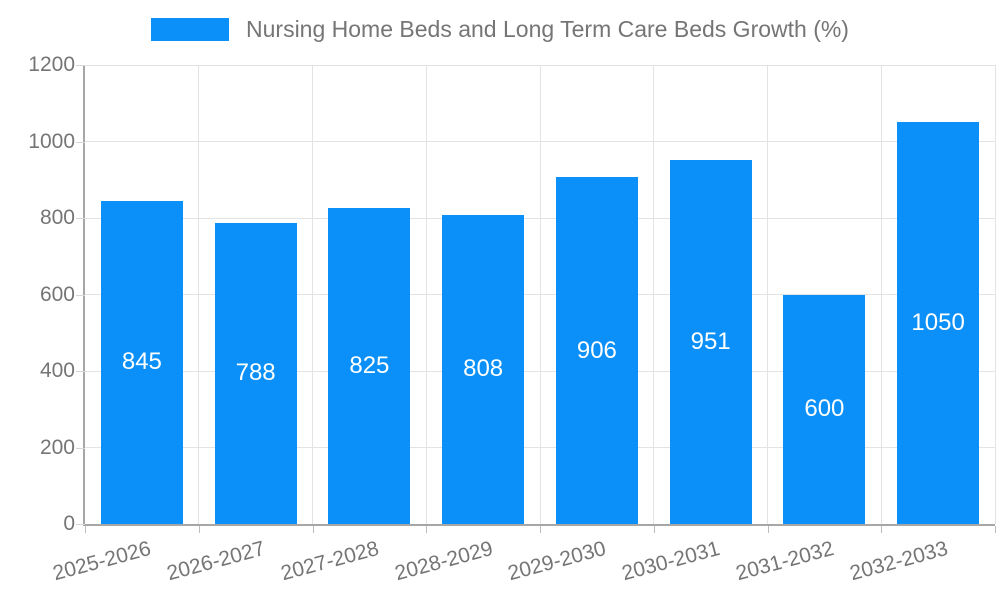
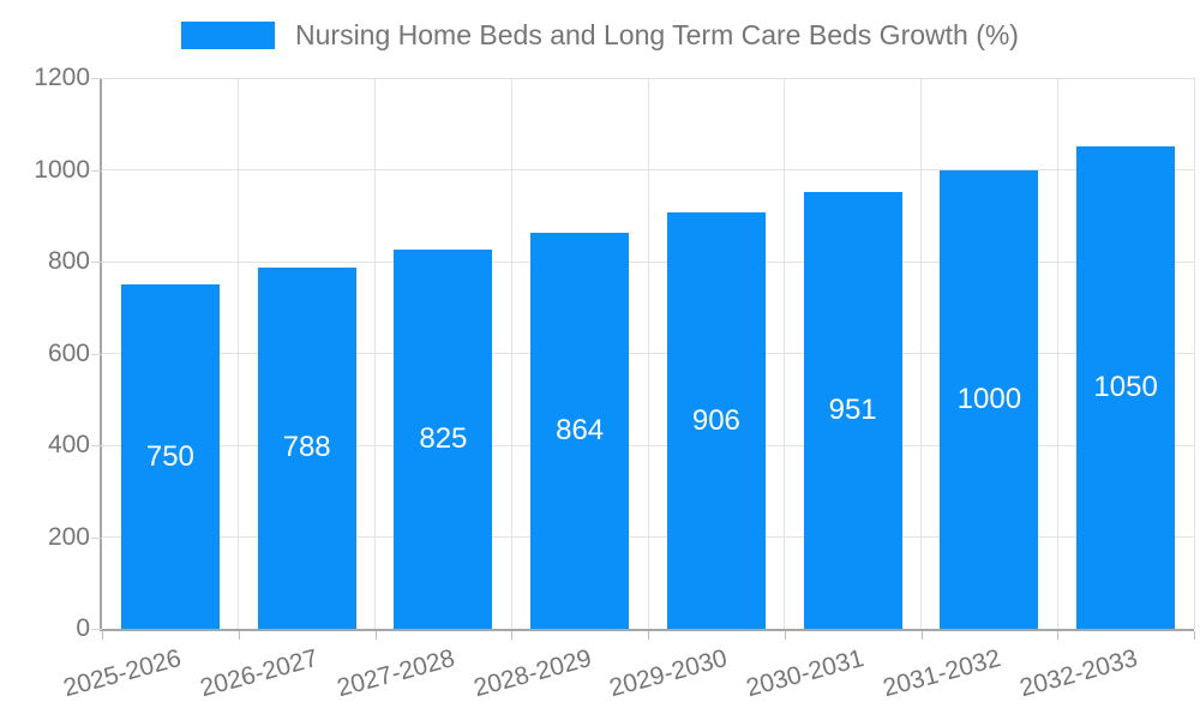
2025-2026: 845 -> 750
2028-2029: 808 -> 864
2031-2032: 600 -> 1000
